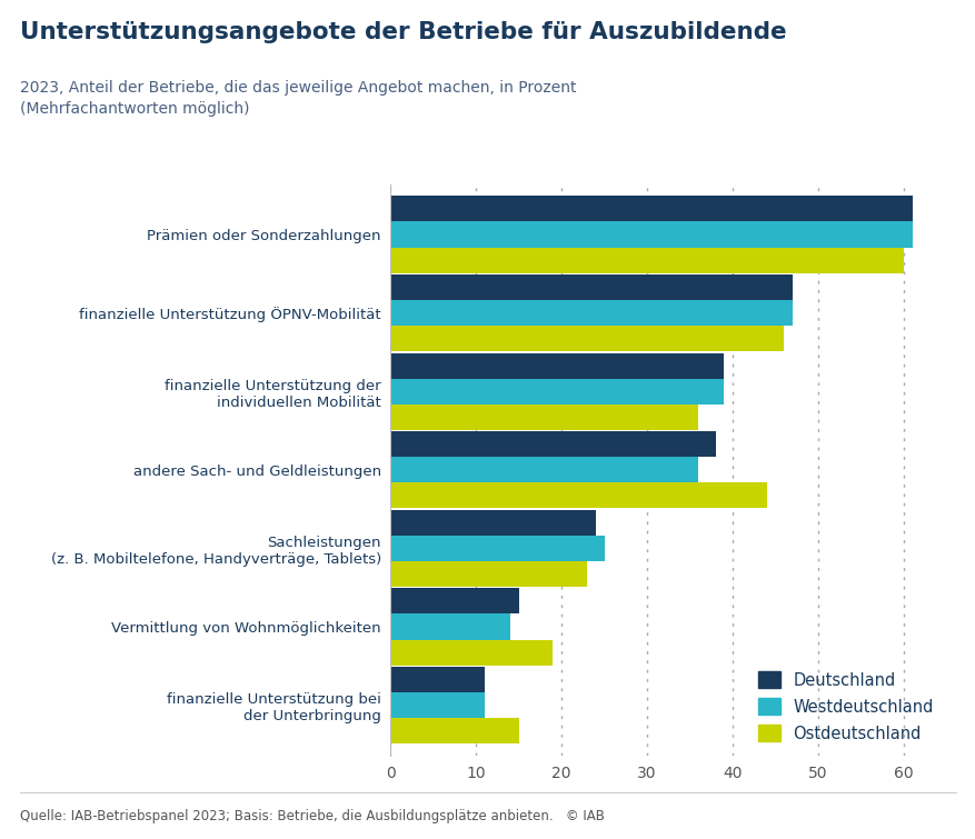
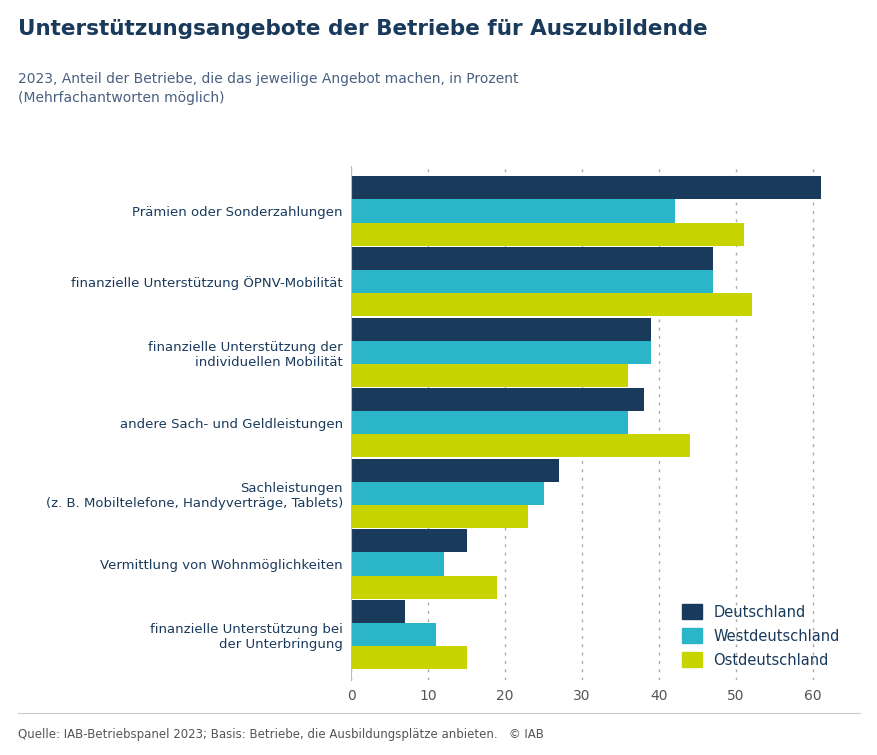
Westdeutschland/Prämien oder Sonderzahlungen: 61 -> 42
Ostdeutschland/Prämien oder Sonderzahlungen: 60 -> 51
Ostdeutschland/finanzielle Unterstützung ÖPNV-Mobilität: 46 -> 52
Deutschland/Sachleistungen (z. B. Mobiltelefone, Handyverträge, Tablets): 24 -> 27
Westdeutschland/Vermittlung von Wohnmöglichkeiten: 14 -> 12
Deutschland/finanzielle Unterstützung bei der Unterbringung: 11 -> 7
